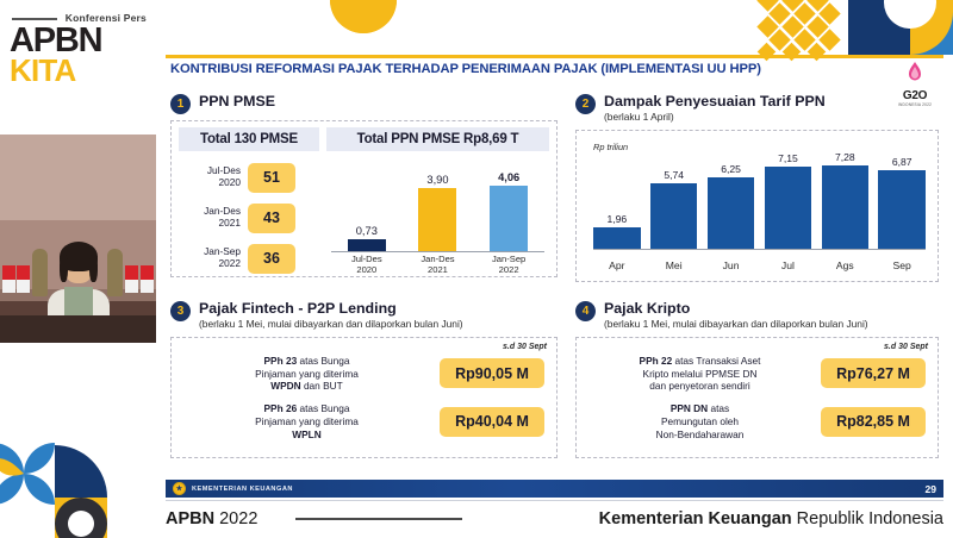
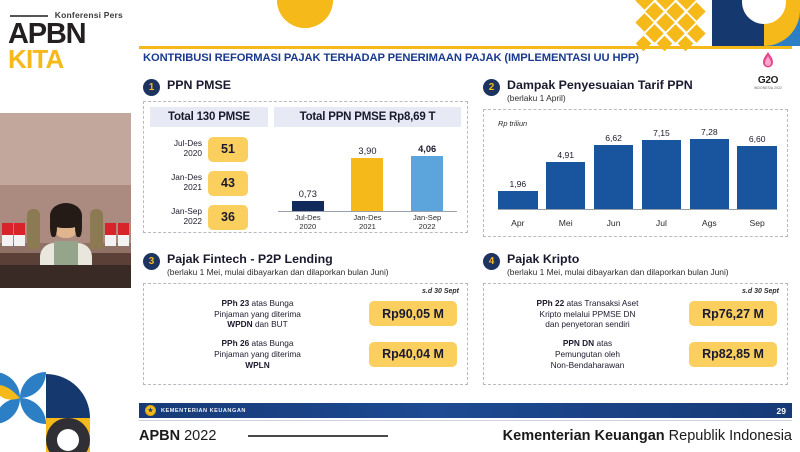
Dampak Penyesuaian Tarif PPN/Mei: 5,74 -> 4,91
Dampak Penyesuaian Tarif PPN/Jun: 6,25 -> 6,62
Dampak Penyesuaian Tarif PPN/Sep: 6,87 -> 6,60
